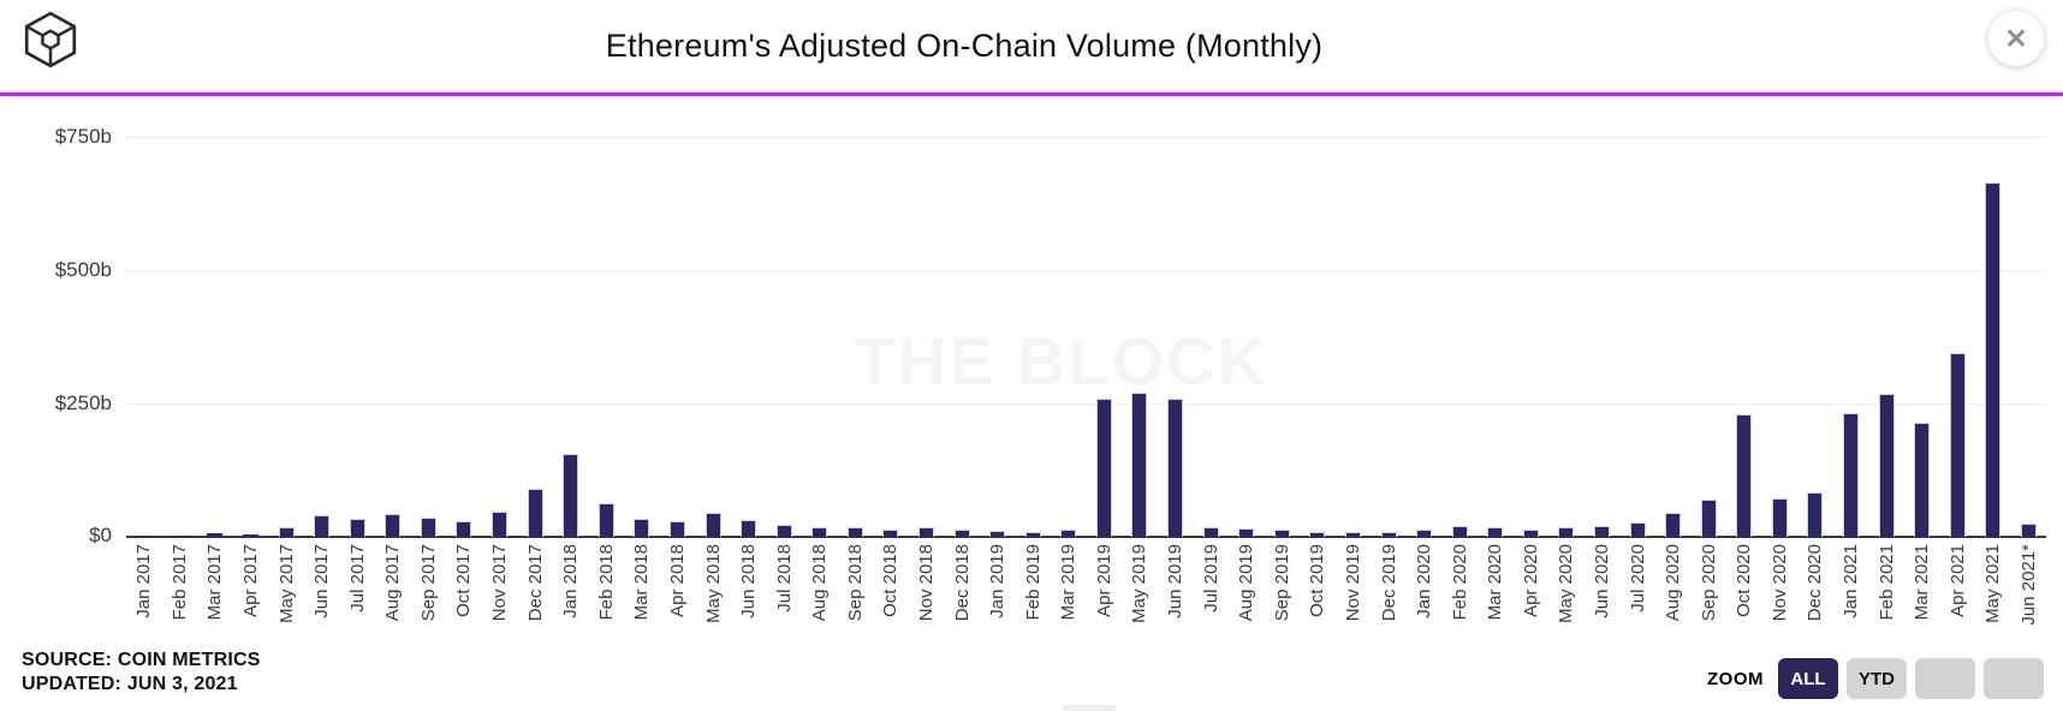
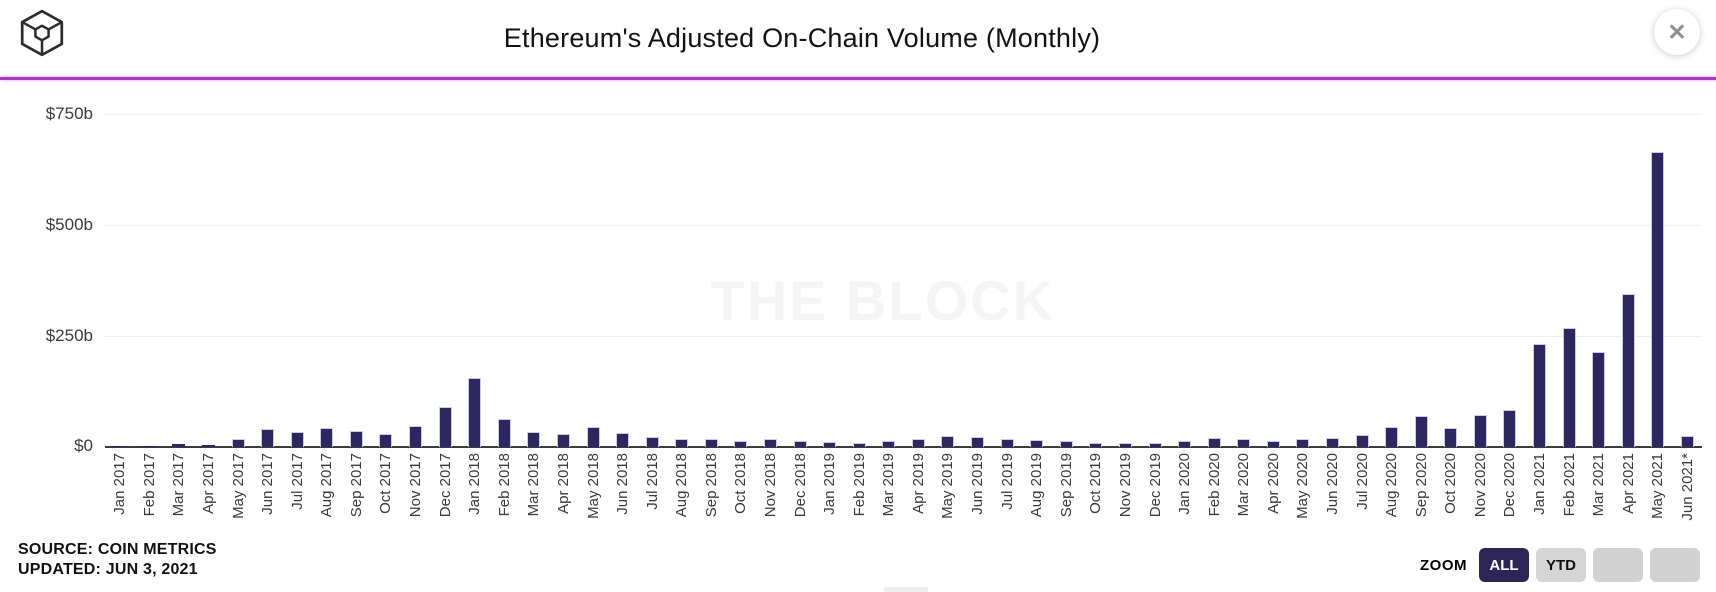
Apr 2019: $260b -> $20b
May 2019: $270b -> $20b
Jun 2019: $260b -> $20b
Oct 2020: $230b -> $40b
